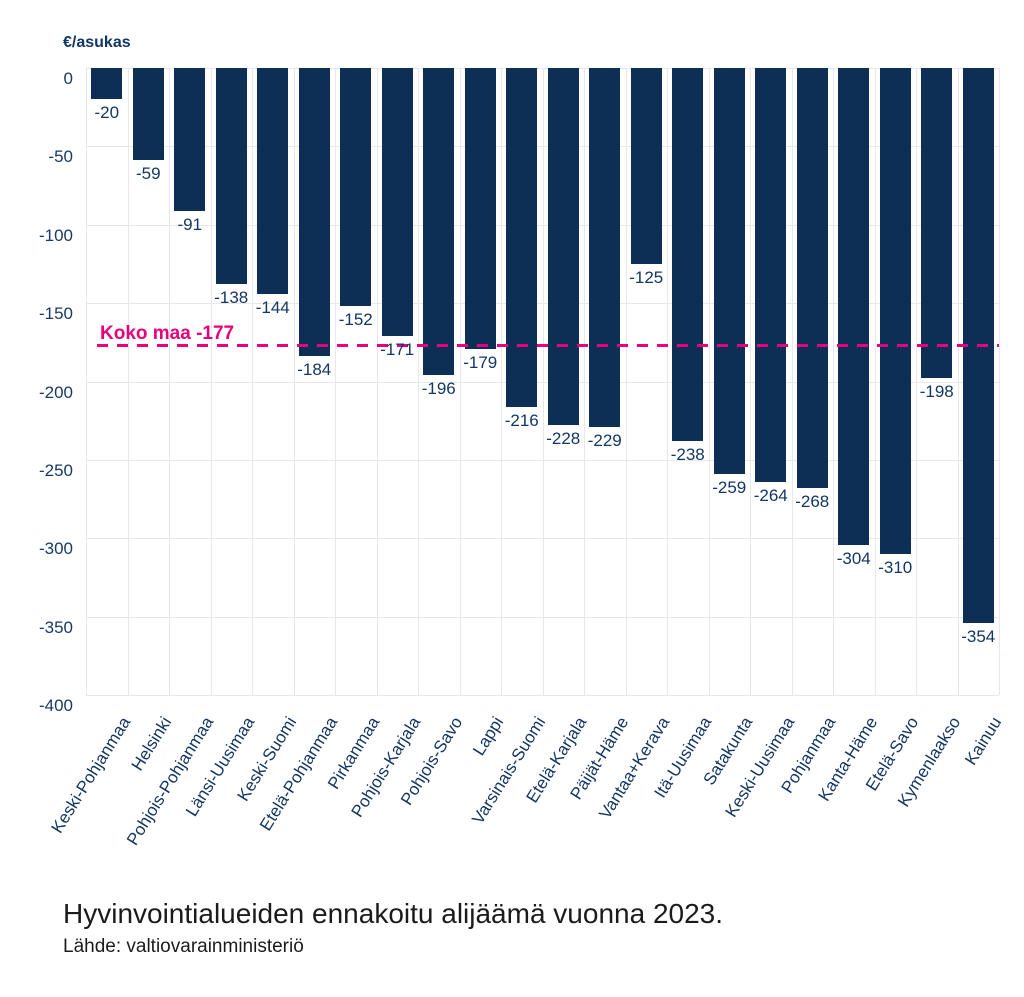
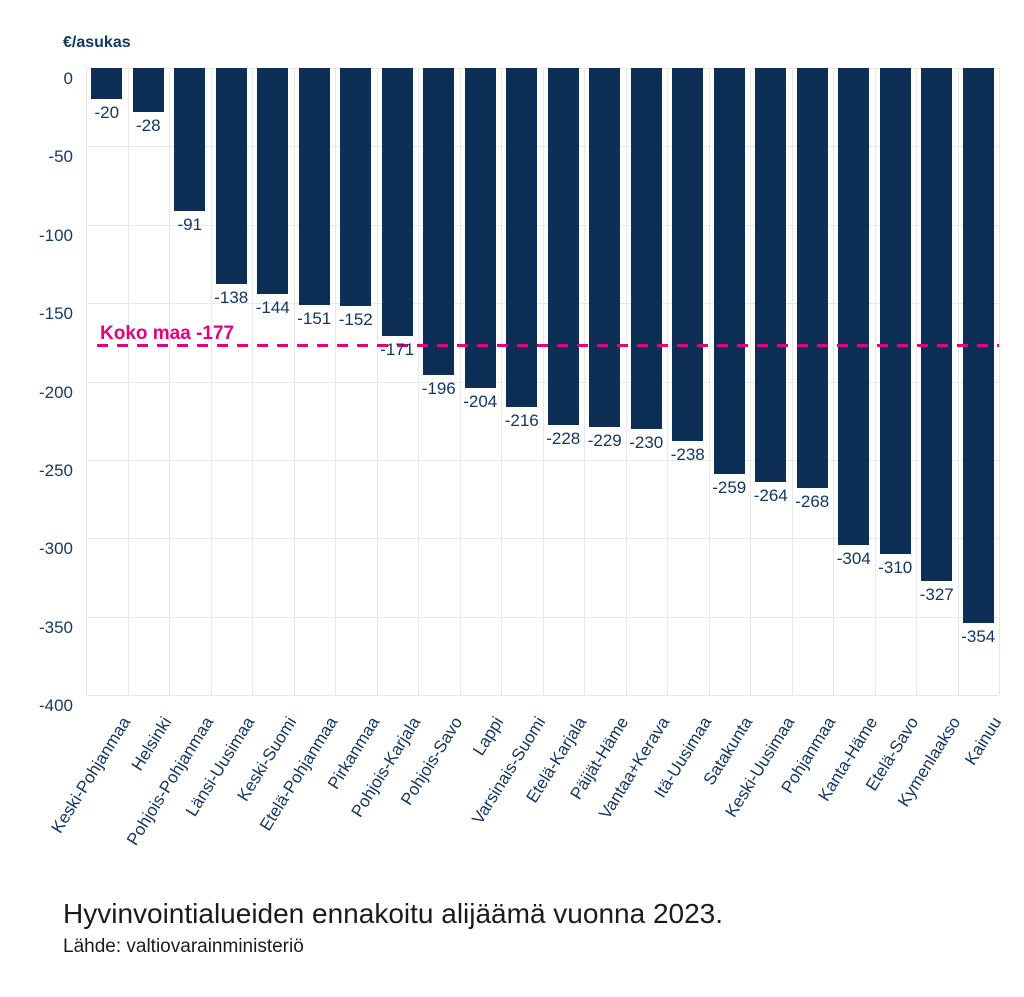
Helsinki: -59 -> -28
Etelä-Pohjanmaa: -184 -> -151
Lappi: -179 -> -204
Vantaa+Kerava: -125 -> -230
Kymenlaakso: -198 -> -327
